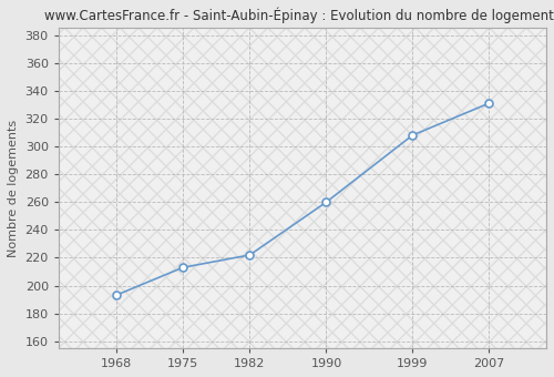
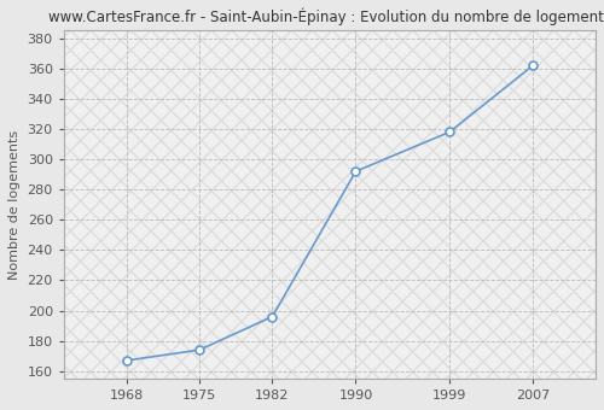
1968: 193 -> 167
1975: 213 -> 174
1982: 222 -> 196
1990: 260 -> 292
1999: 308 -> 318
2007: 331 -> 362
